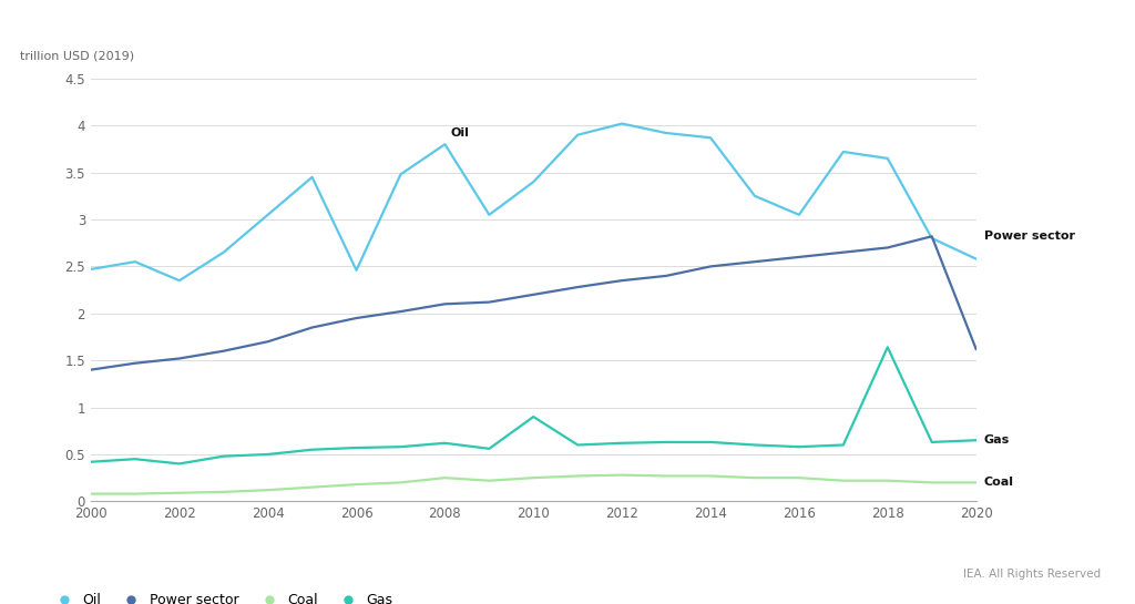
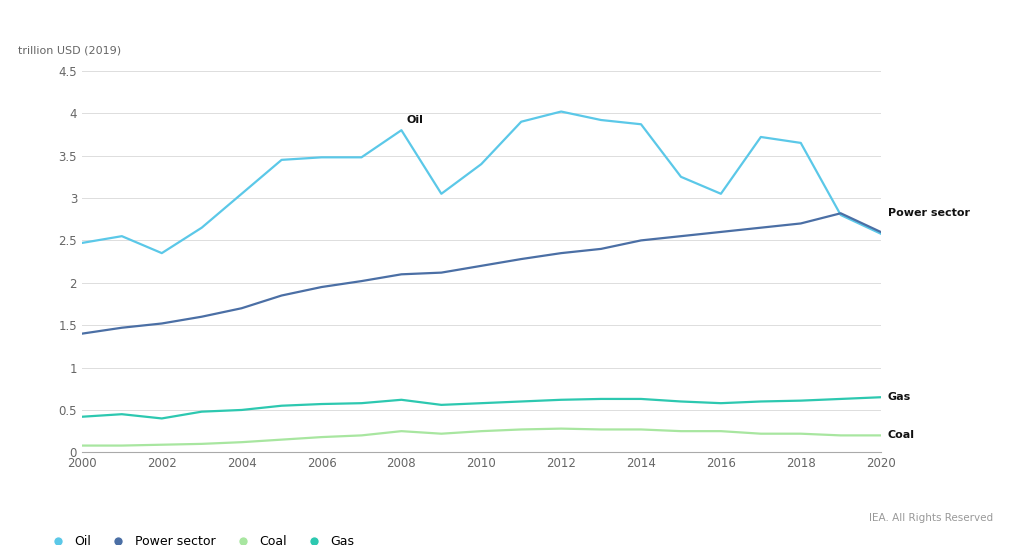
Oil/2006: 2.46 -> 3.48
Gas/2010: 0.90 -> 0.58
Gas/2018: 1.64 -> 0.61
Power sector/2020: 1.62 -> 2.60
